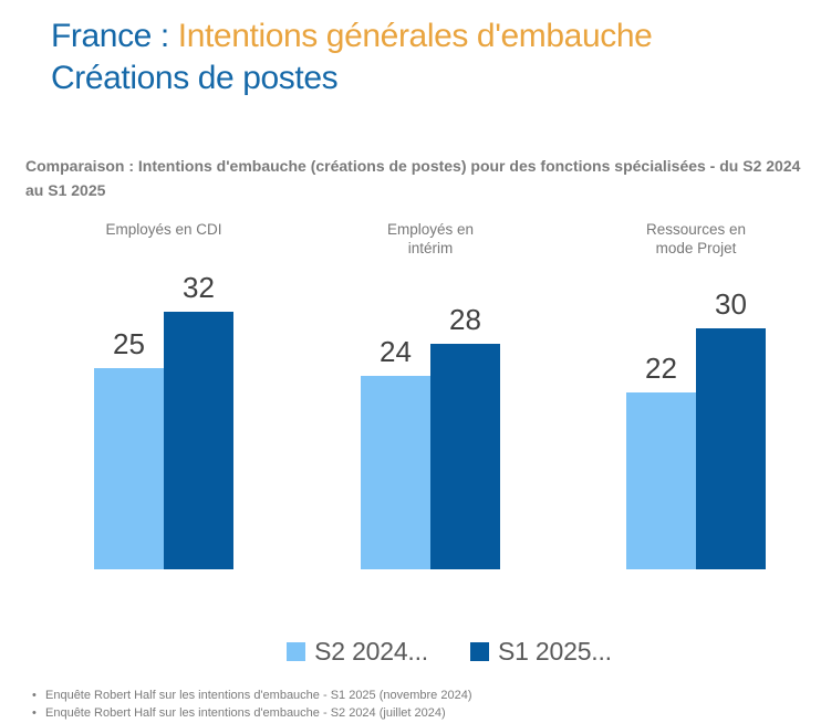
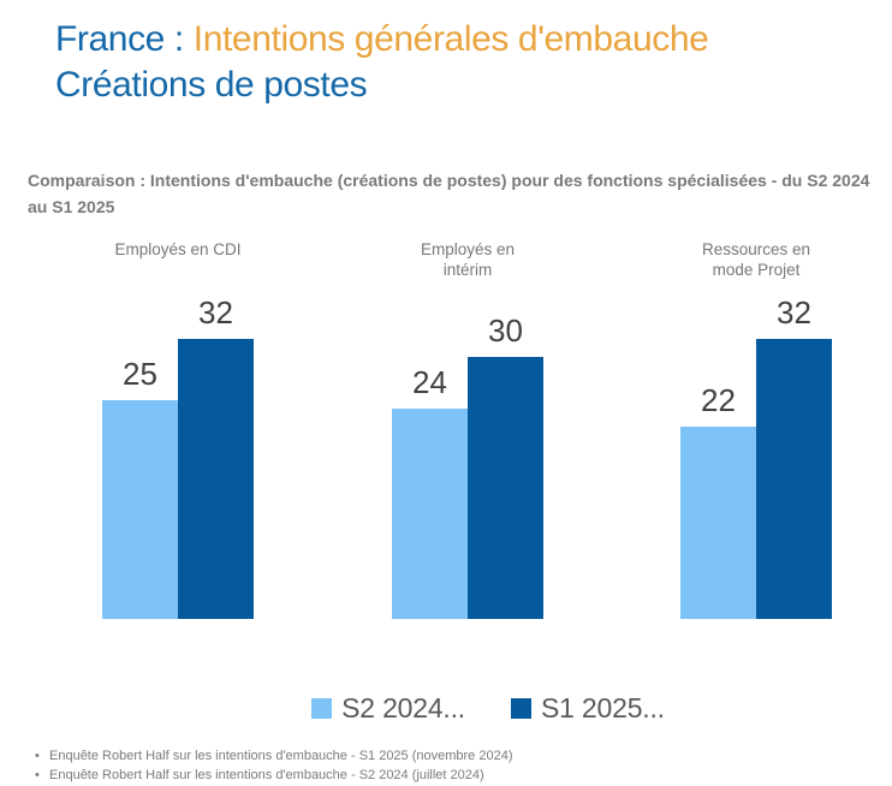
S1 2025.../Employés en intérim: 28 -> 30
S1 2025.../Ressources en mode Projet: 30 -> 32
